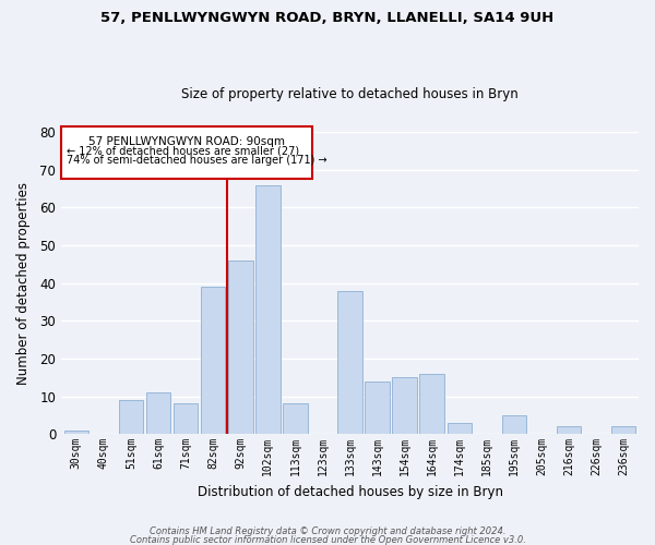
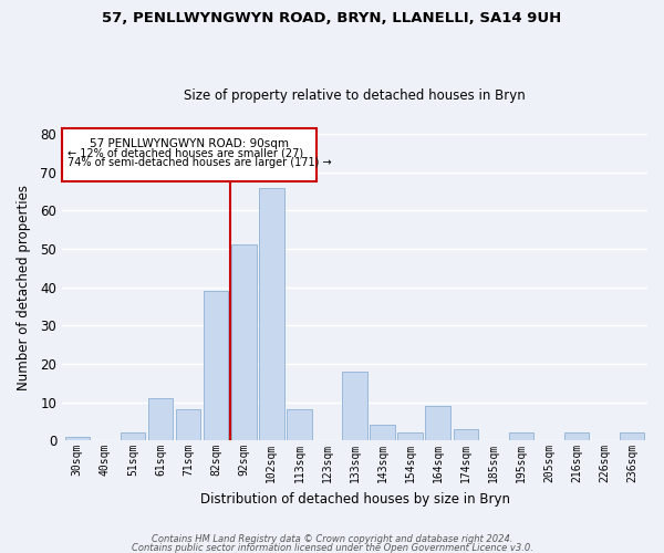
51sqm: 9 -> 2
92sqm: 46 -> 51
133sqm: 38 -> 18
143sqm: 14 -> 4
154sqm: 15 -> 2
164sqm: 16 -> 9
195sqm: 5 -> 2
